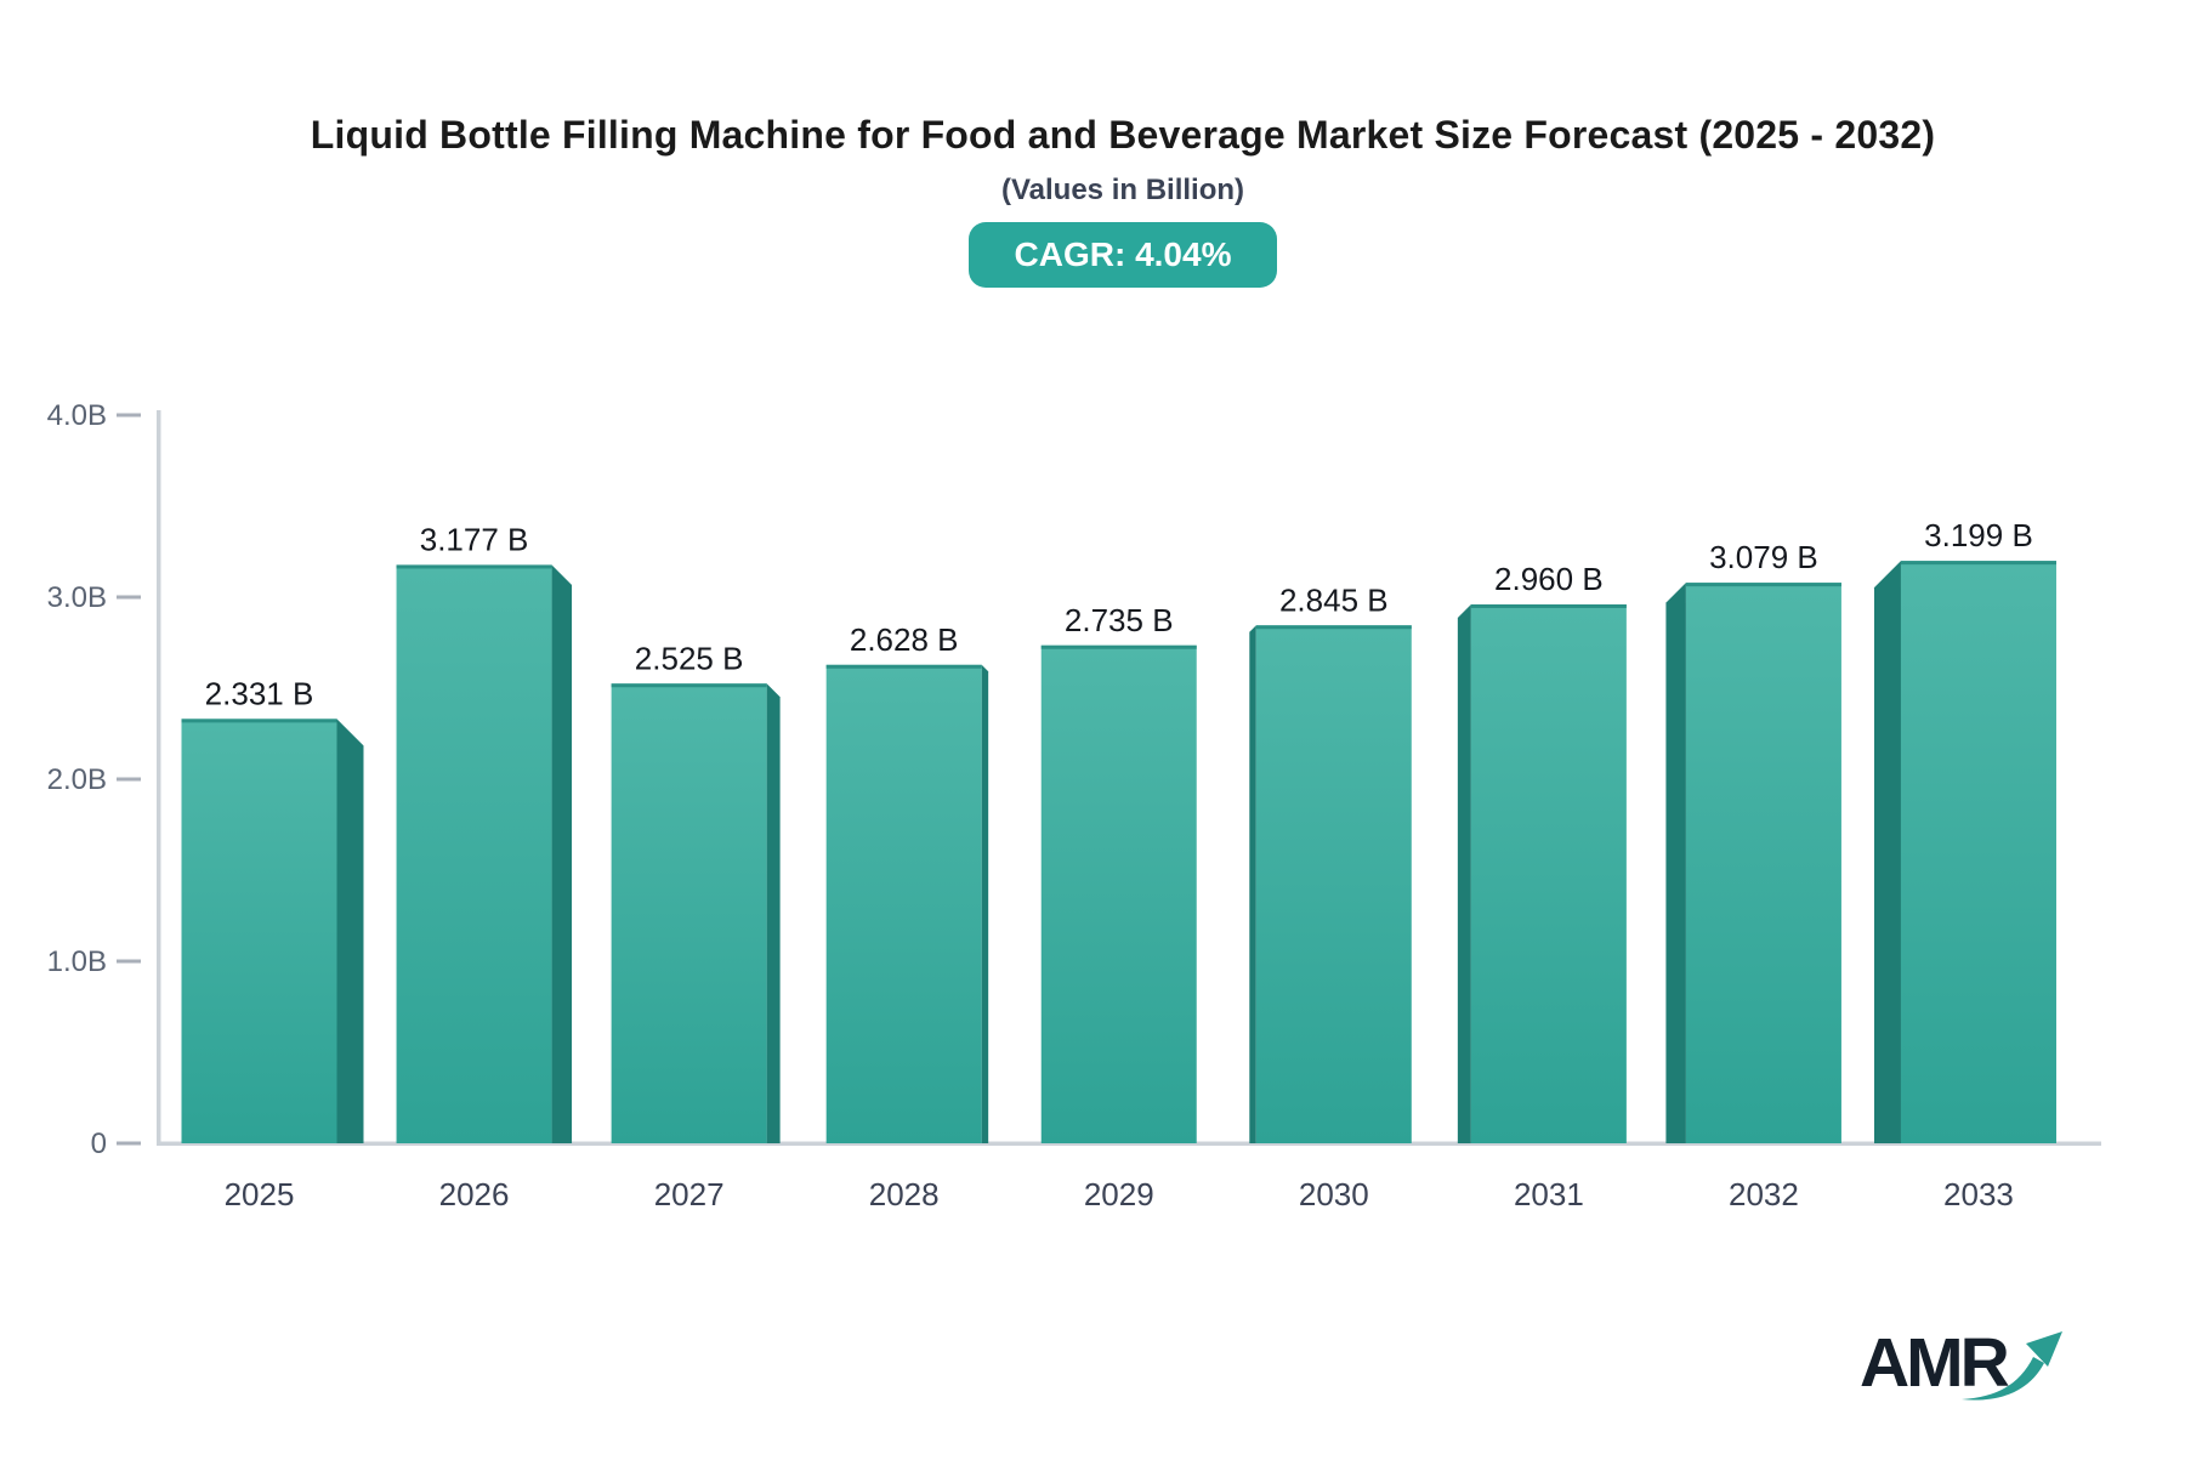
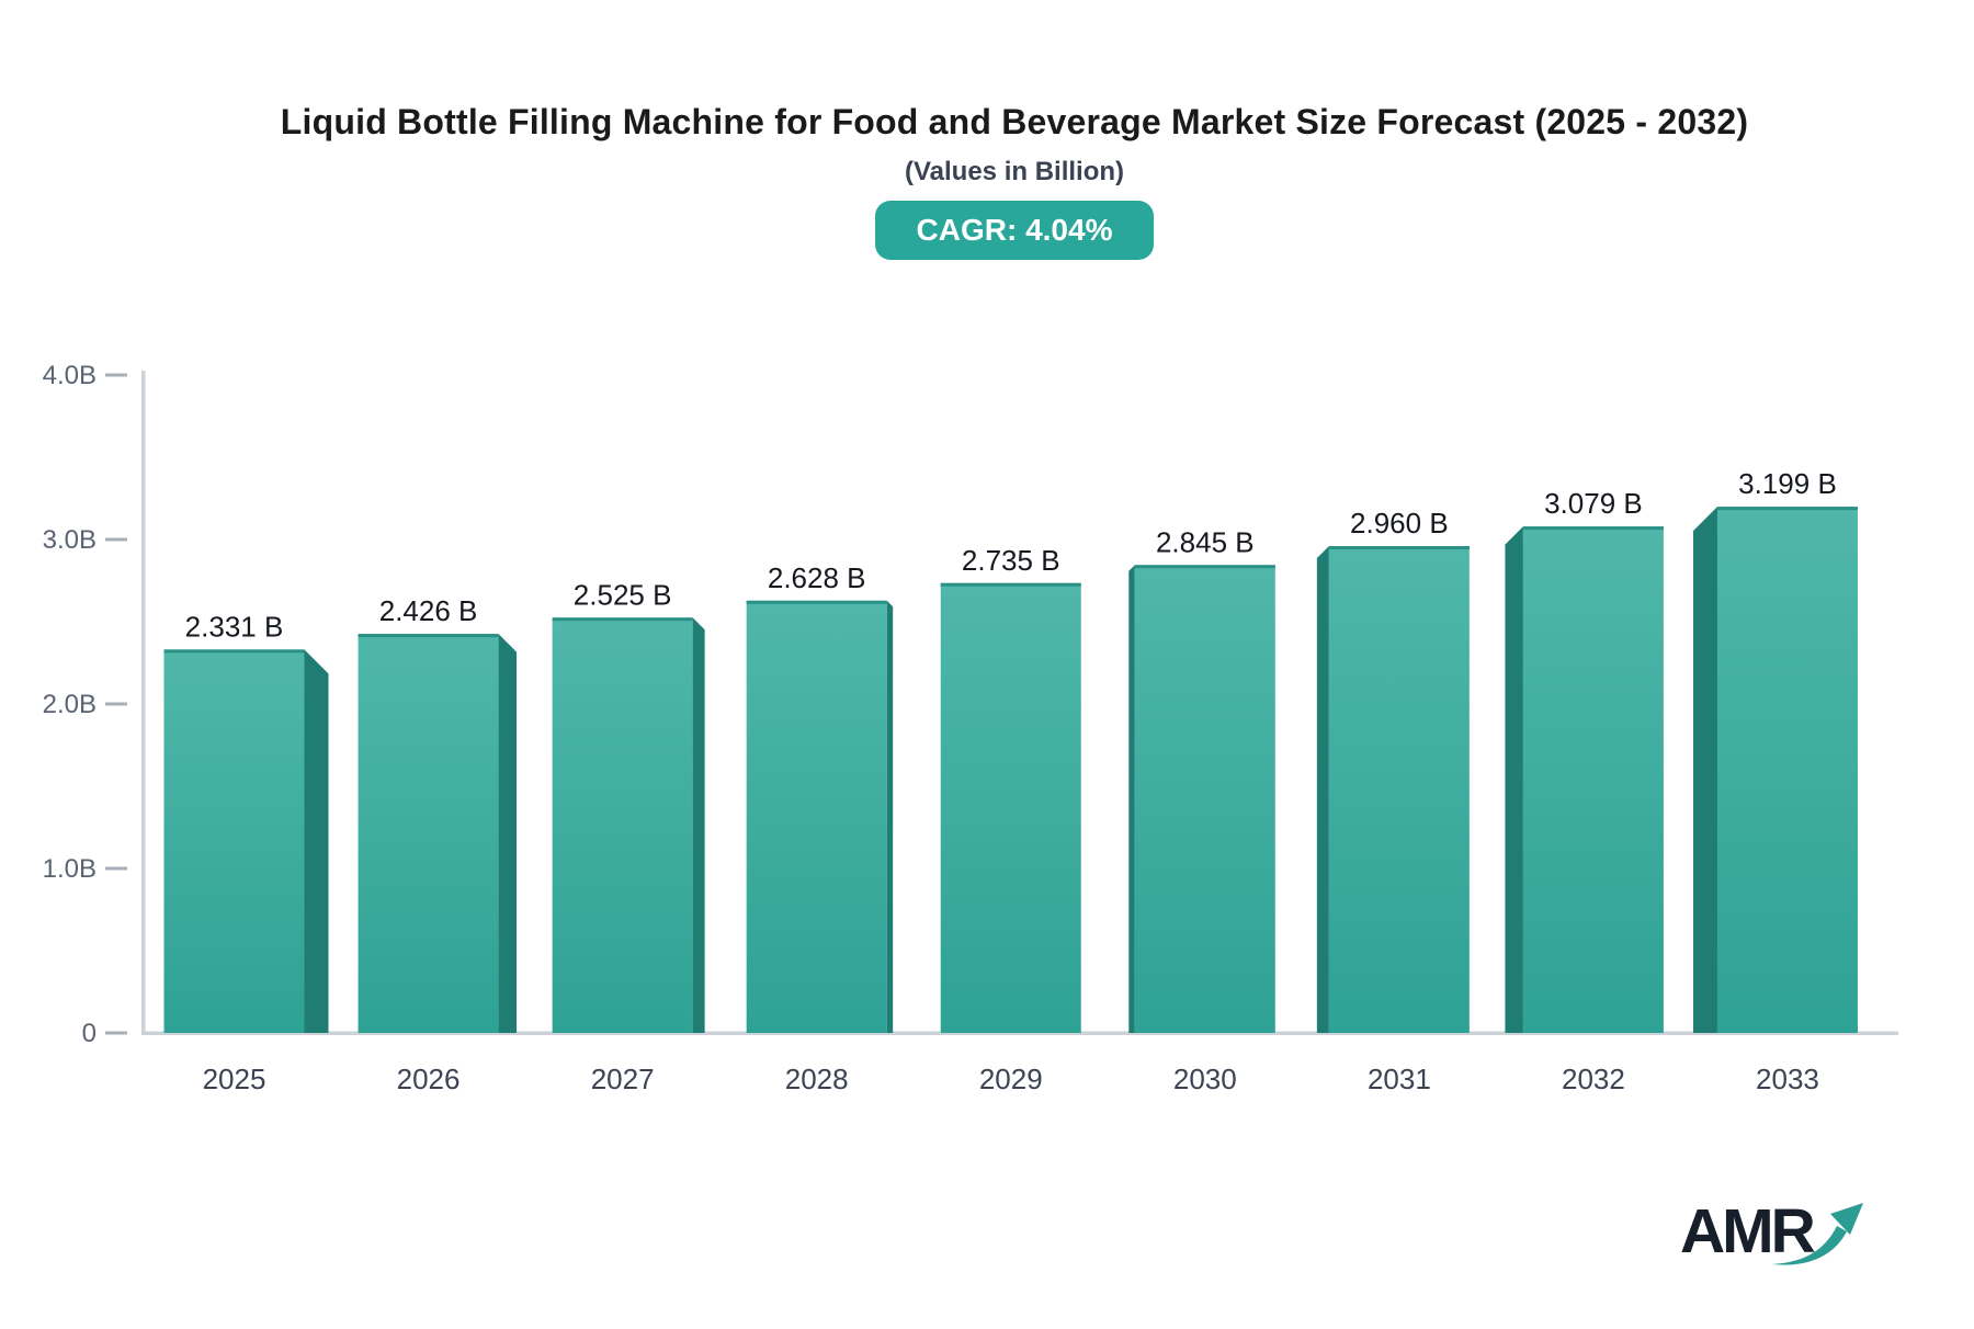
2026: 3.177 -> 2.426
